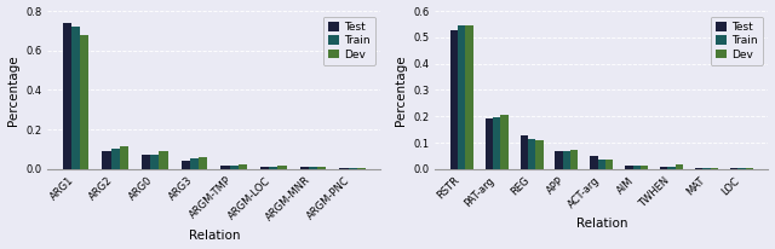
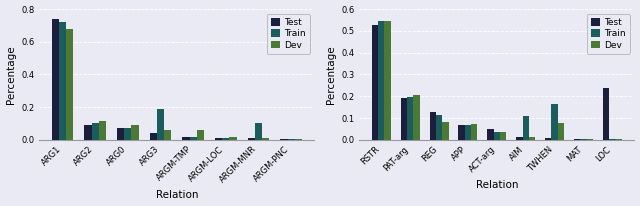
Train/ARG3: 0.05 -> 0.19
Dev/ARGM-TMP: 0.02 -> 0.06
Train/ARGM-MNR: 0.01 -> 0.10
Dev/REG: 0.110 -> 0.080
Train/AIM: 0.014 -> 0.110
Train/TWHEN: 0.009 -> 0.165
Dev/TWHEN: 0.016 -> 0.075
Test/LOC: 0.004 -> 0.240
